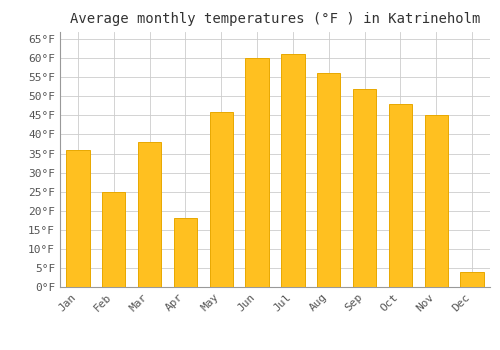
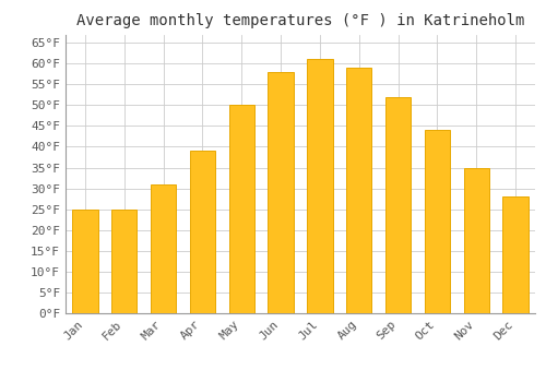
Jan: 36°F -> 25°F
Mar: 38°F -> 31°F
Apr: 18°F -> 39°F
May: 46°F -> 50°F
Jun: 60°F -> 58°F
Aug: 56°F -> 59°F
Oct: 48°F -> 44°F
Nov: 45°F -> 35°F
Dec: 4°F -> 28°F
